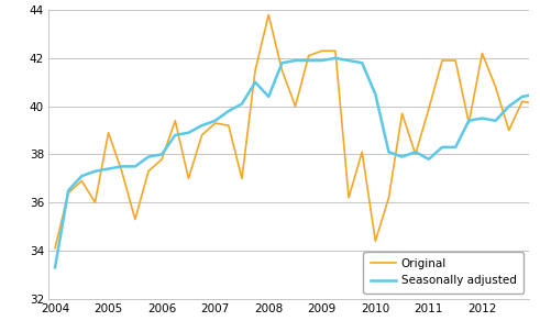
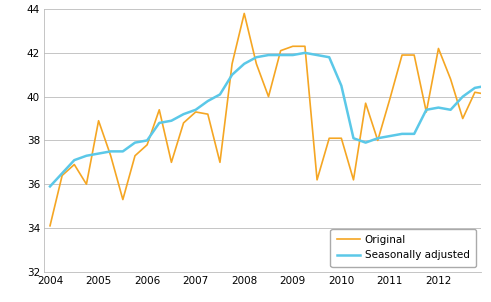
Seasonally adjusted/2004: 33.3 -> 35.9
Seasonally adjusted/2008: 40.4 -> 41.5
Original/2010: 34.4 -> 38.1
Seasonally adjusted/2011: 37.8 -> 38.2
